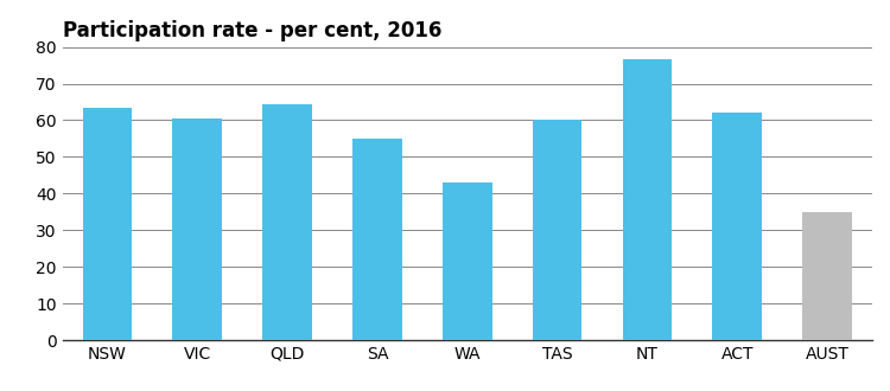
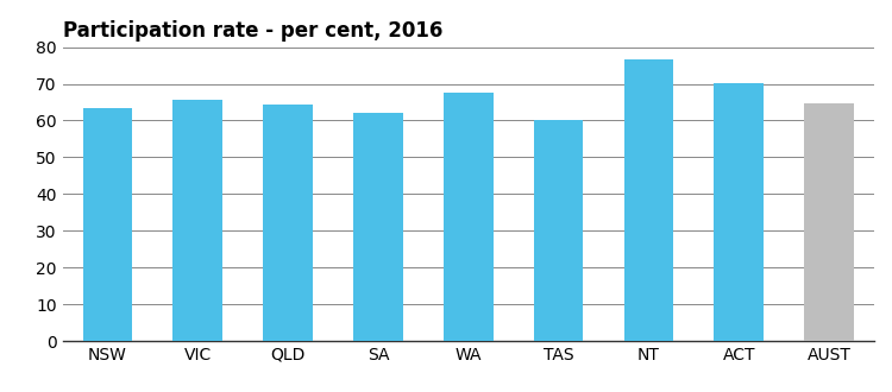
VIC: 60.5 -> 65.8
SA: 55.0 -> 62.2
WA: 43.0 -> 67.5
ACT: 62.0 -> 70.2
AUST: 35.0 -> 64.8
